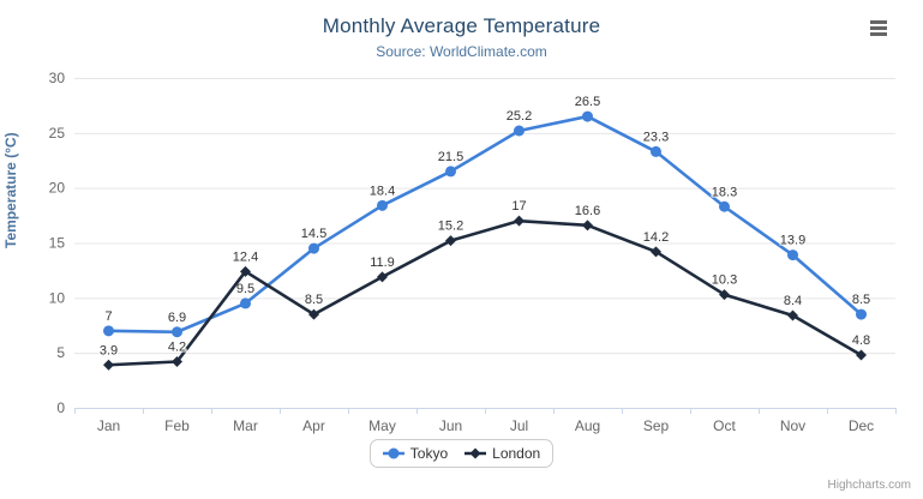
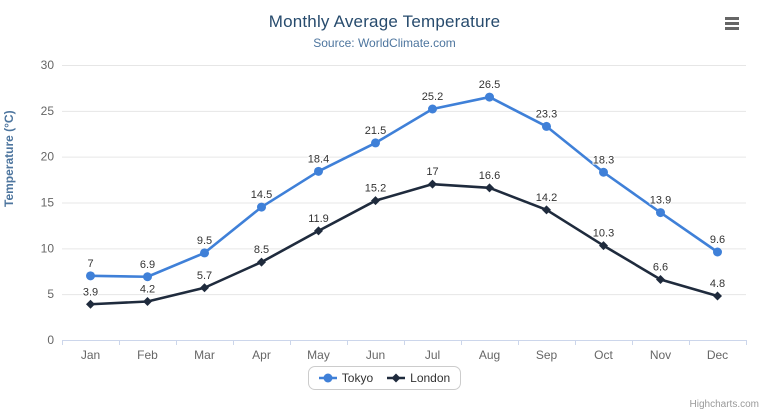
London/Mar: 12.4 -> 5.7
London/Nov: 8.4 -> 6.6
Tokyo/Dec: 8.5 -> 9.6
